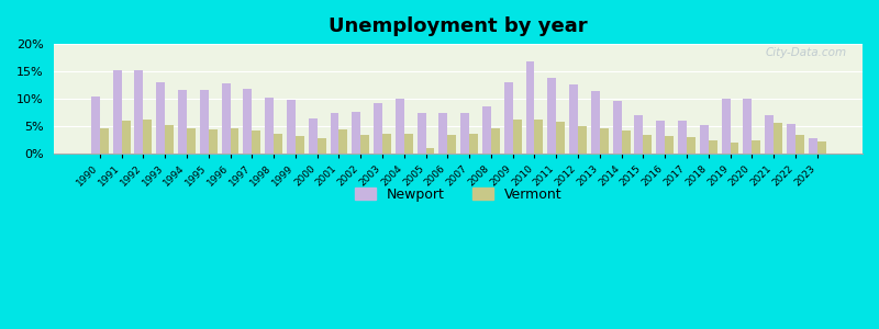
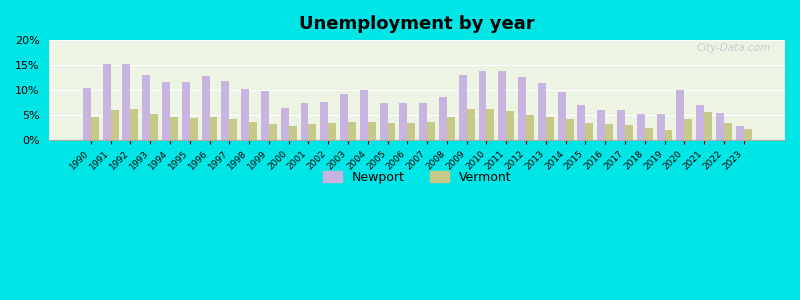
Vermont/2001: 4.4% -> 3.2%
Vermont/2005: 1.0% -> 3.5%
Newport/2010: 16.8% -> 13.9%
Newport/2019: 10.0% -> 5.2%
Vermont/2020: 2.4% -> 4.3%
